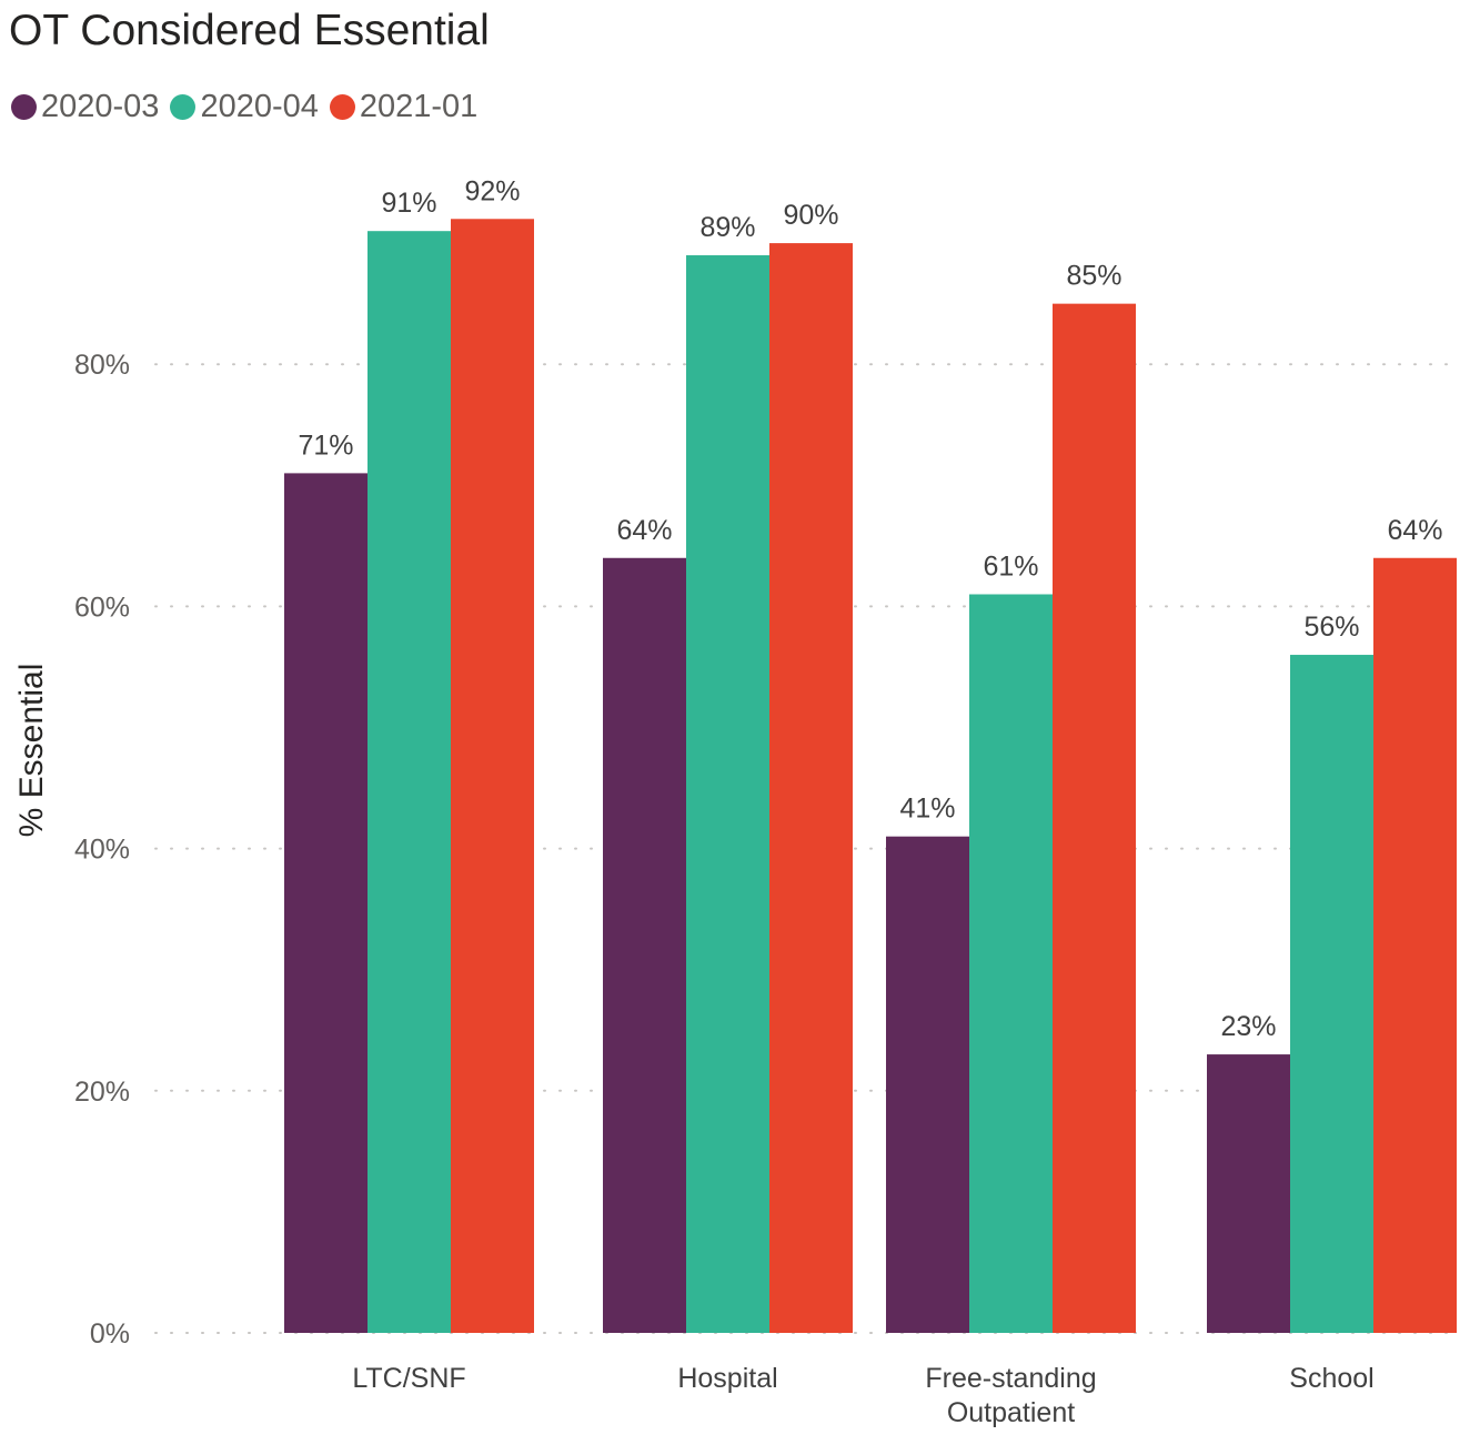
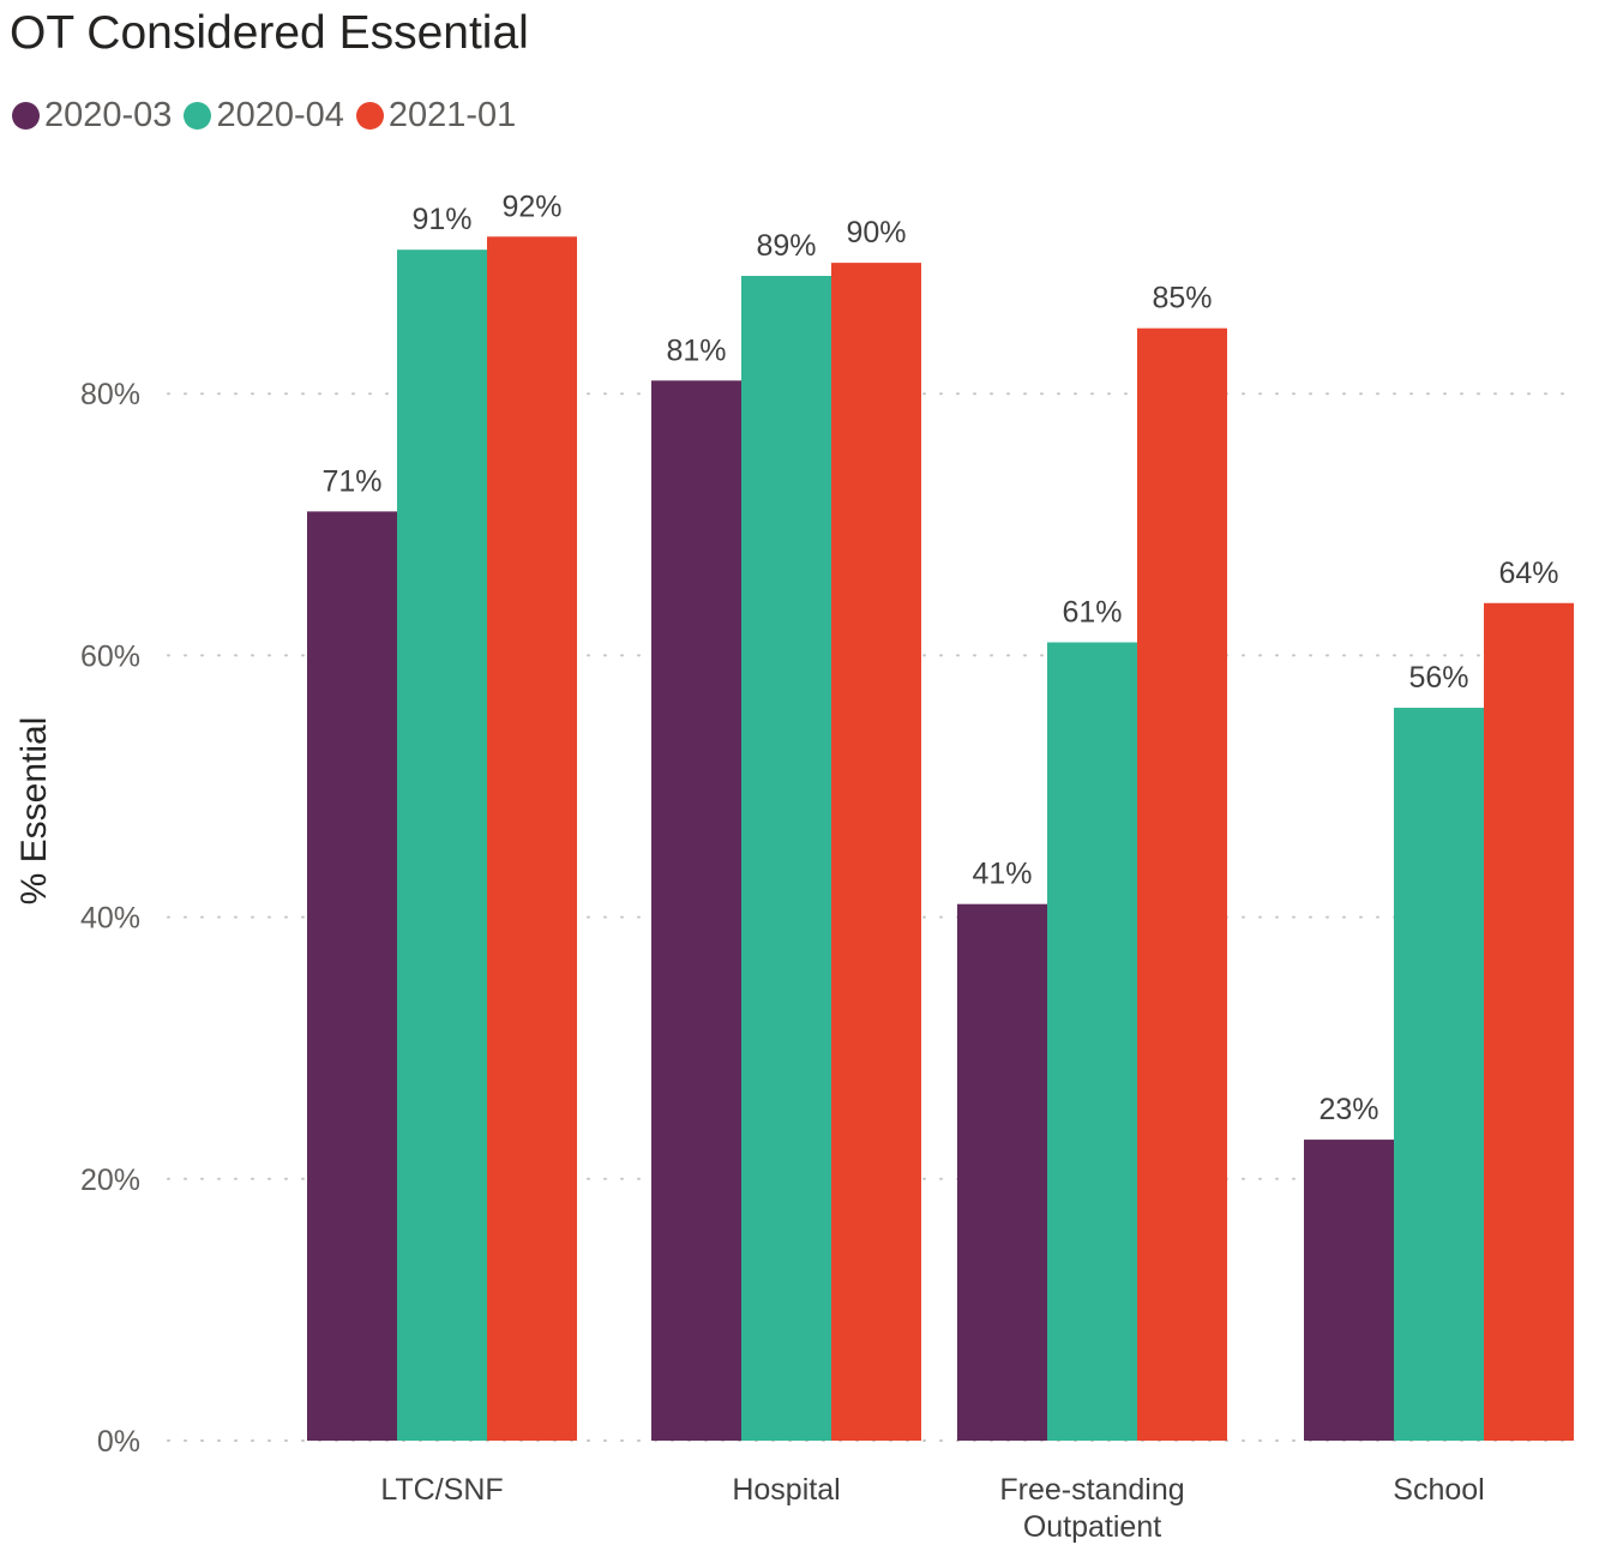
2020-03/Hospital: 64% -> 81%
